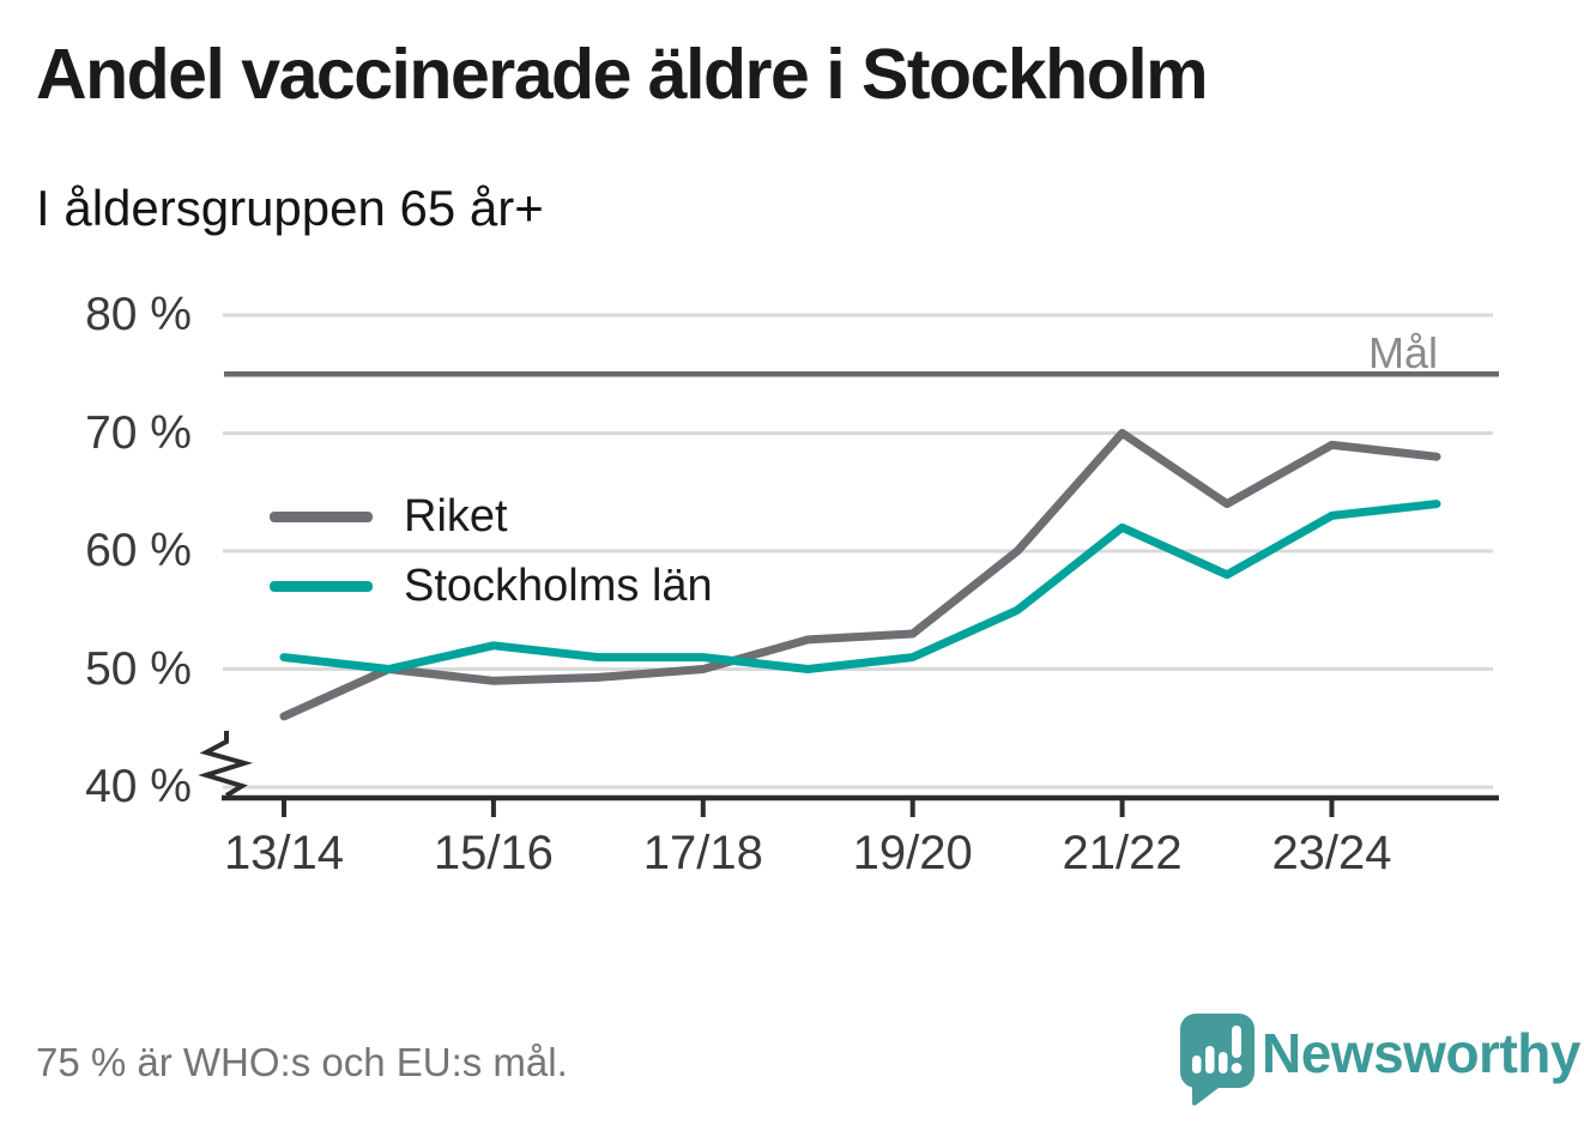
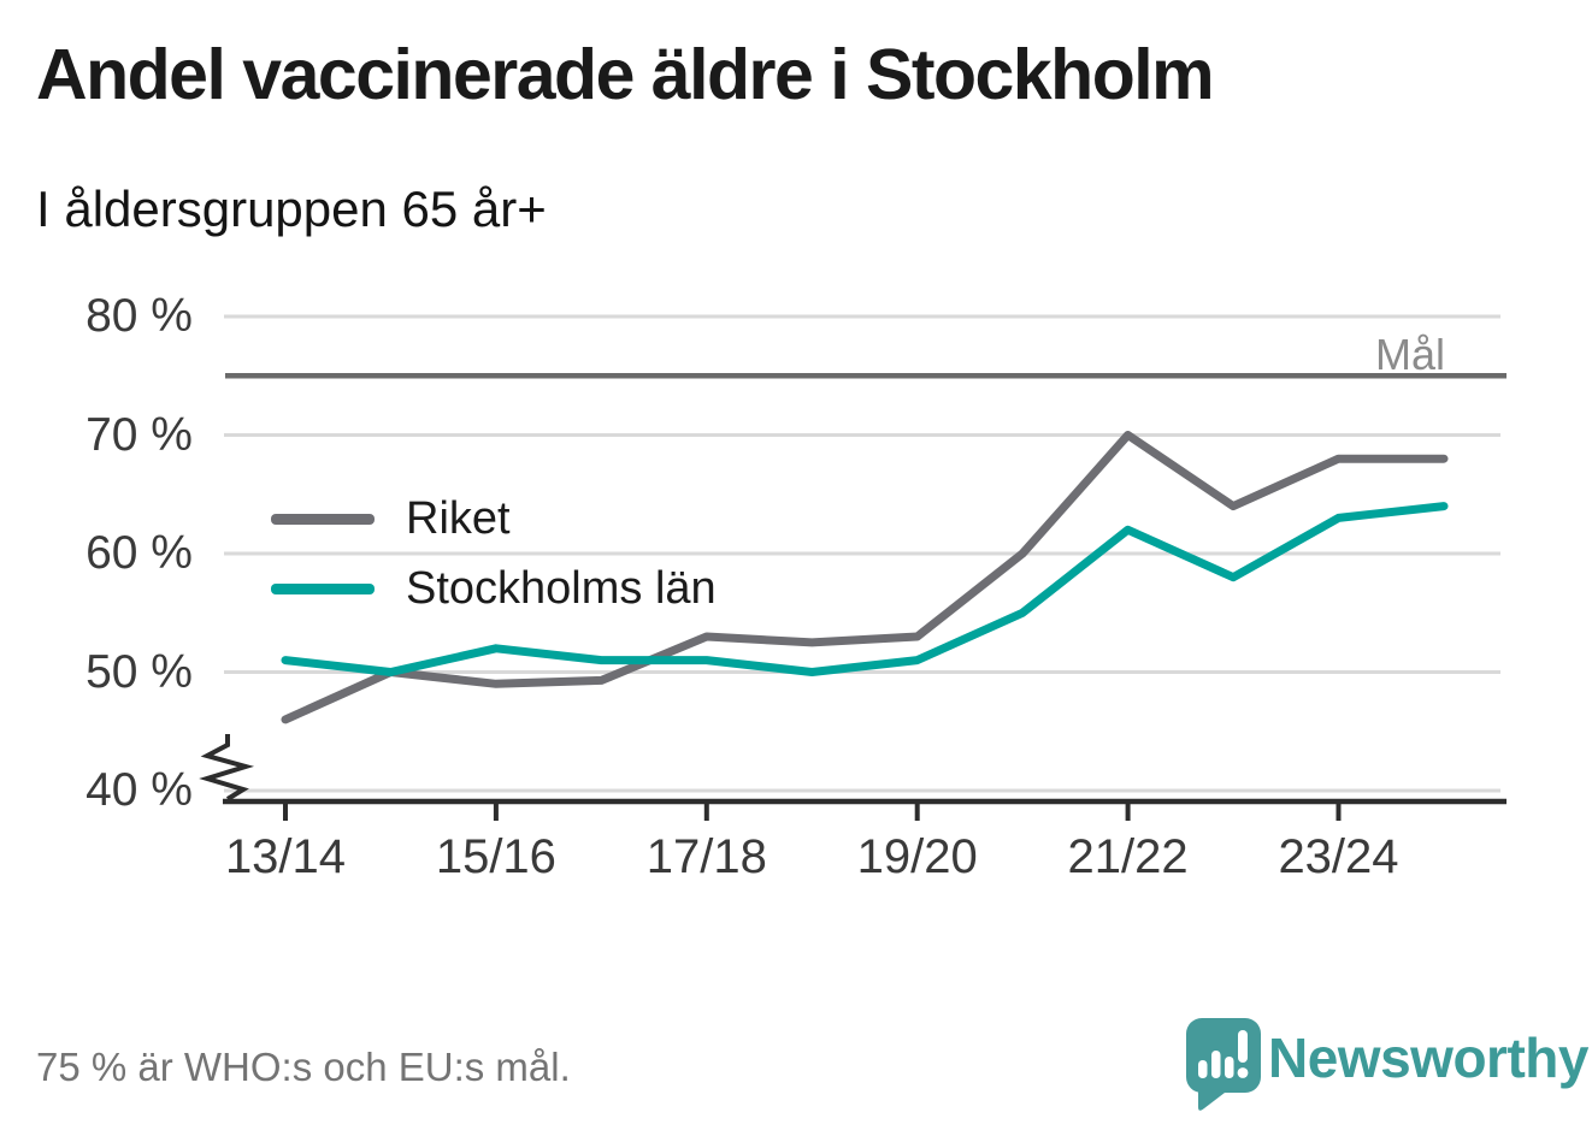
Riket/17/18: 50% -> 53%
Riket/23/24: 69% -> 68%
